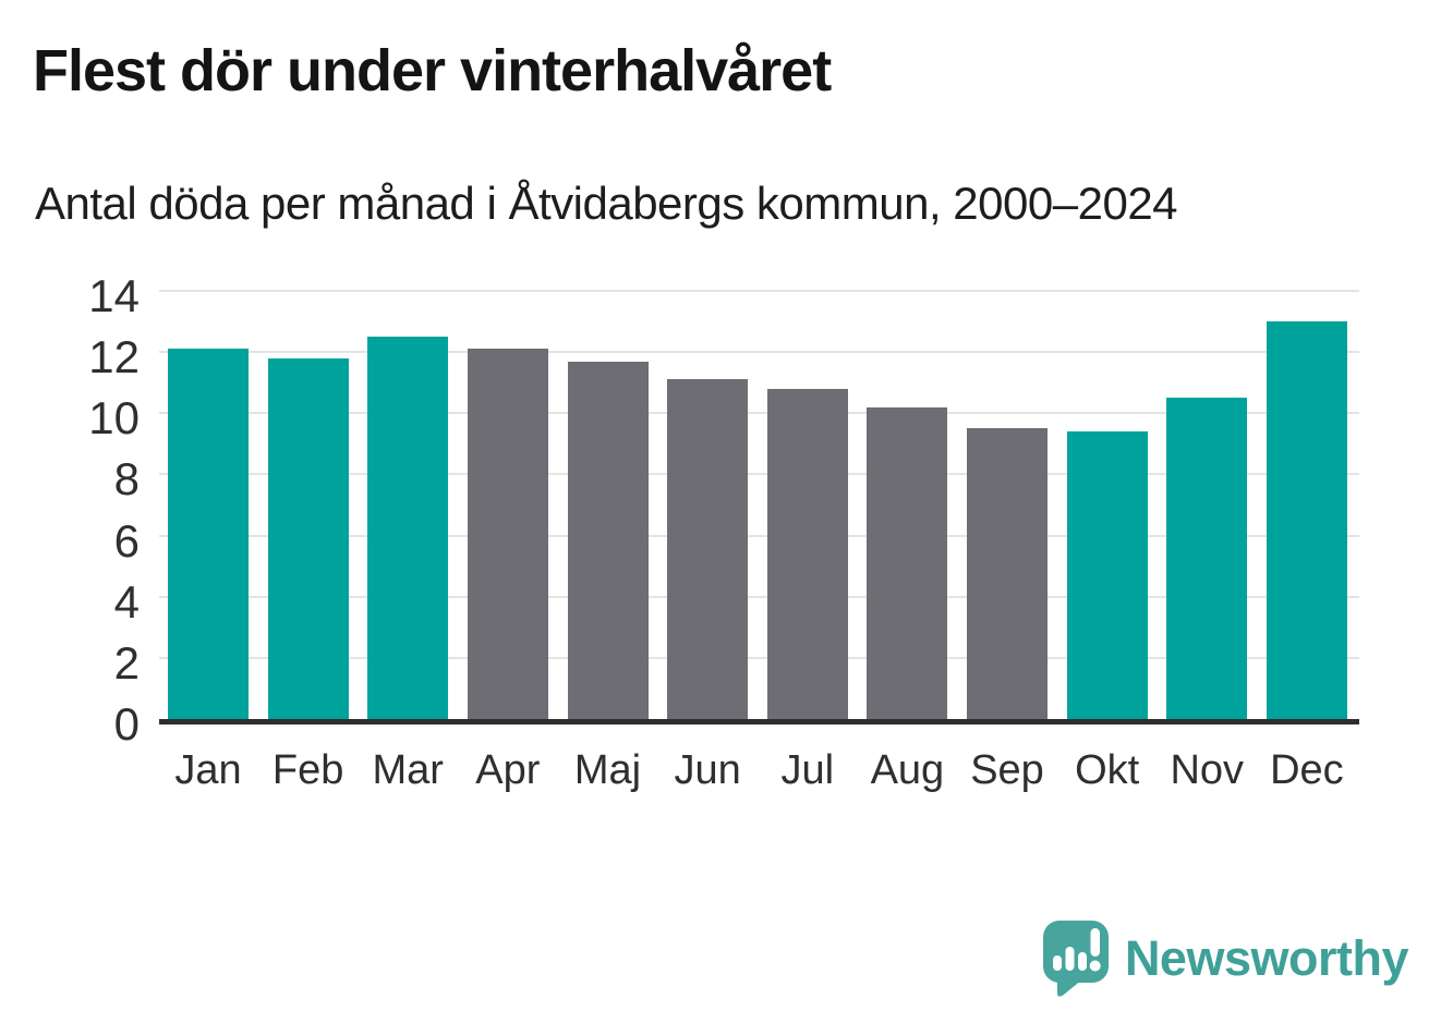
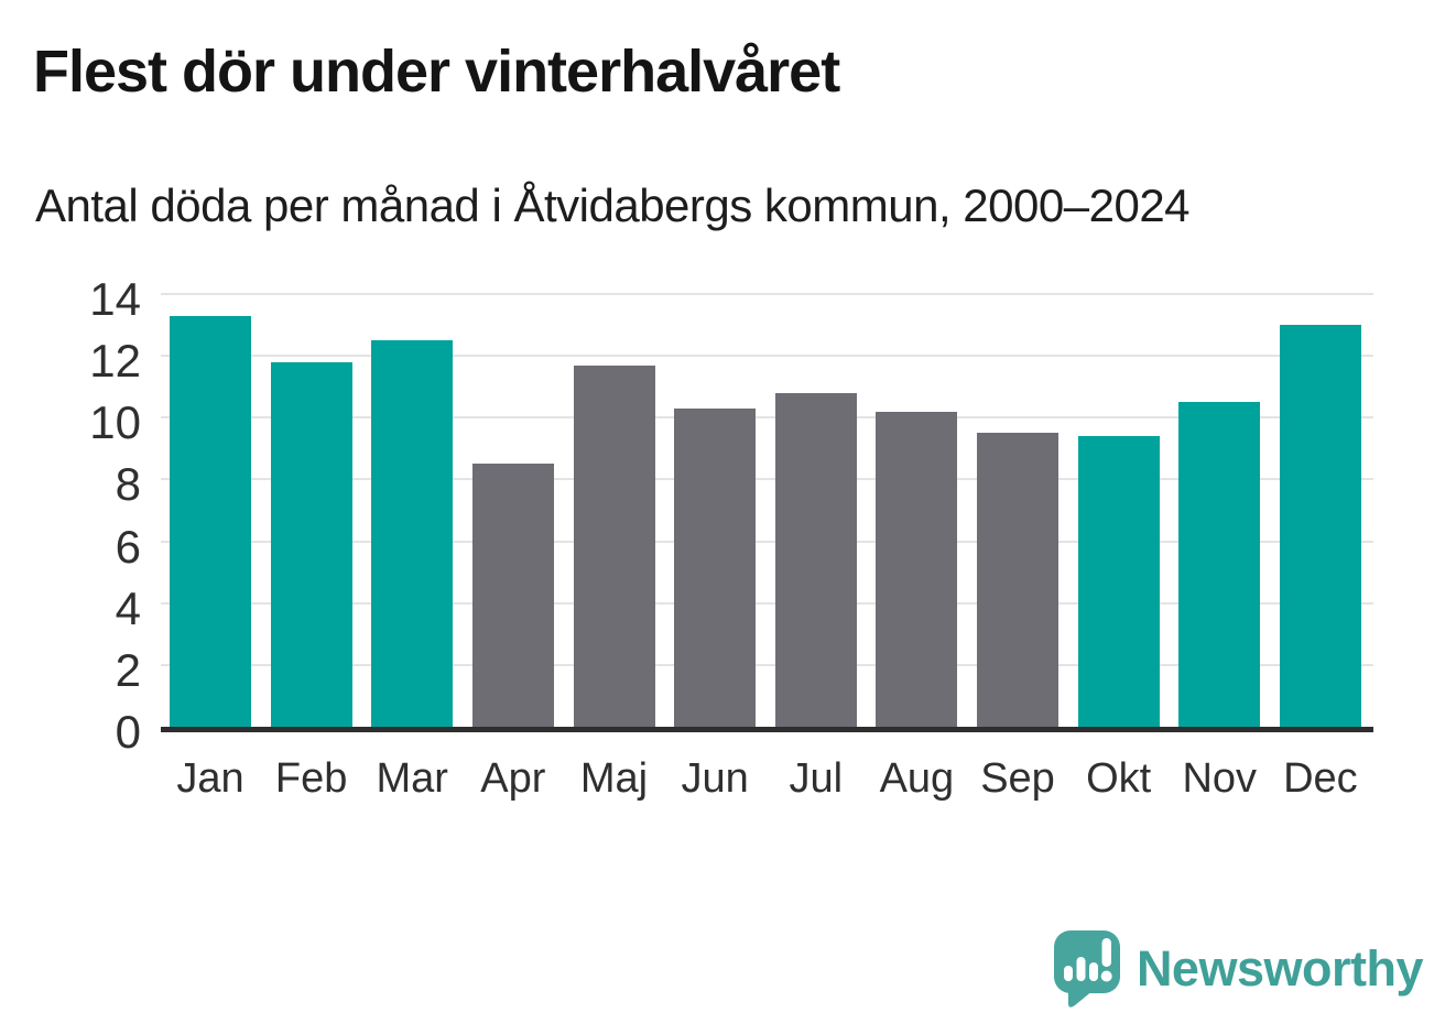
Jan: 12.1 -> 13.3
Apr: 12.1 -> 8.5
Jun: 11.1 -> 10.3
